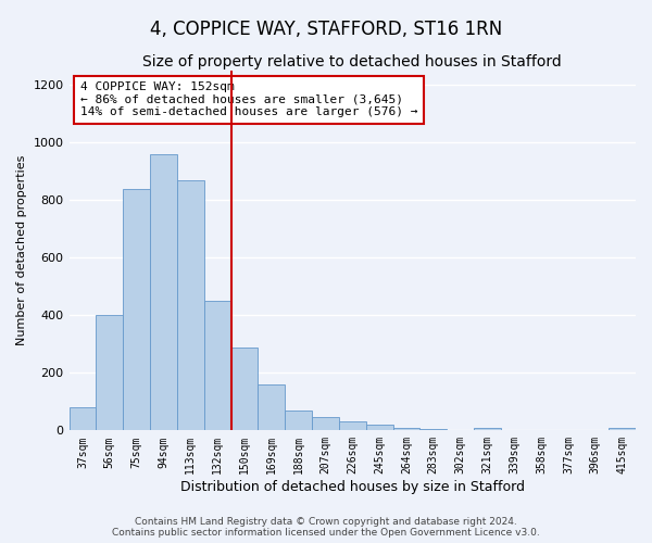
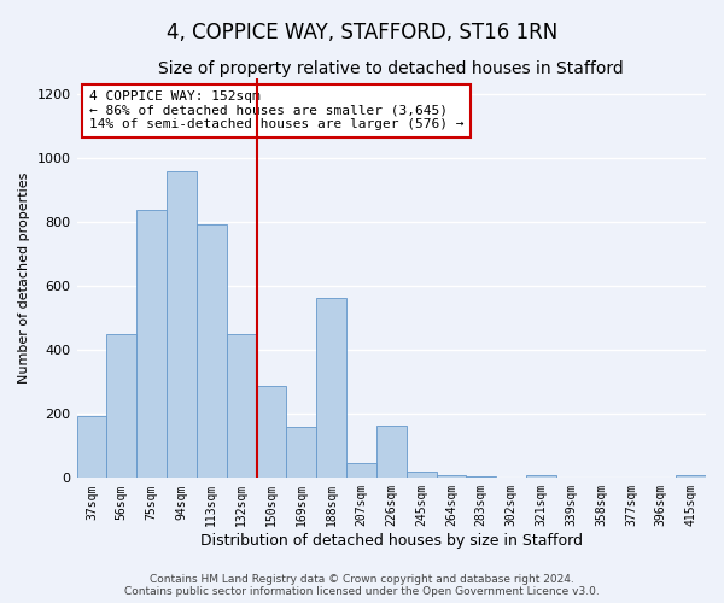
37sqm: 80 -> 195
56sqm: 400 -> 450
113sqm: 870 -> 795
188sqm: 70 -> 565
226sqm: 30 -> 165
